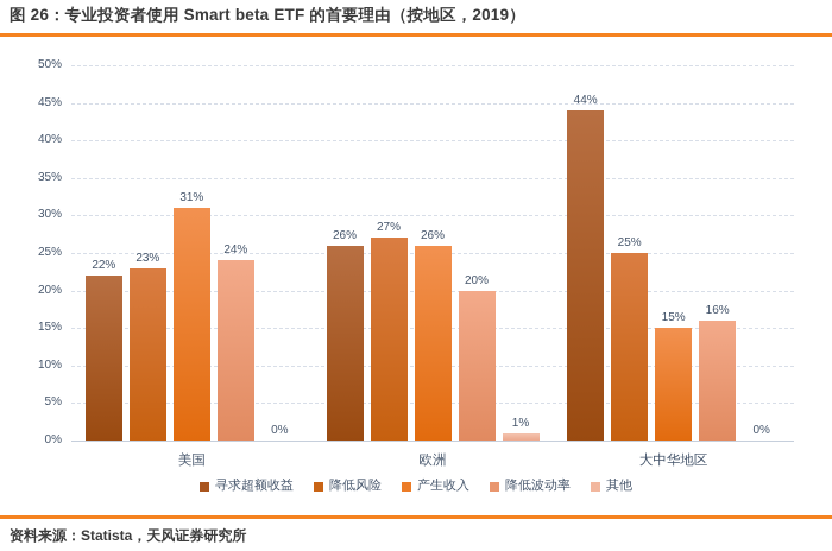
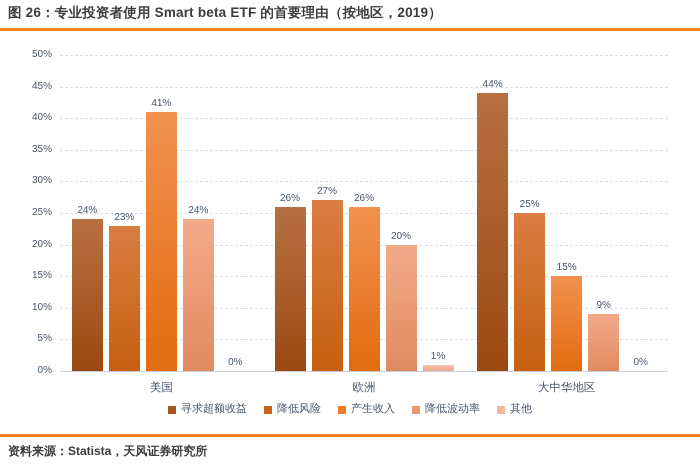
寻求超额收益/美国: 22% -> 24%
产生收入/美国: 31% -> 41%
降低波动率/大中华地区: 16% -> 9%
